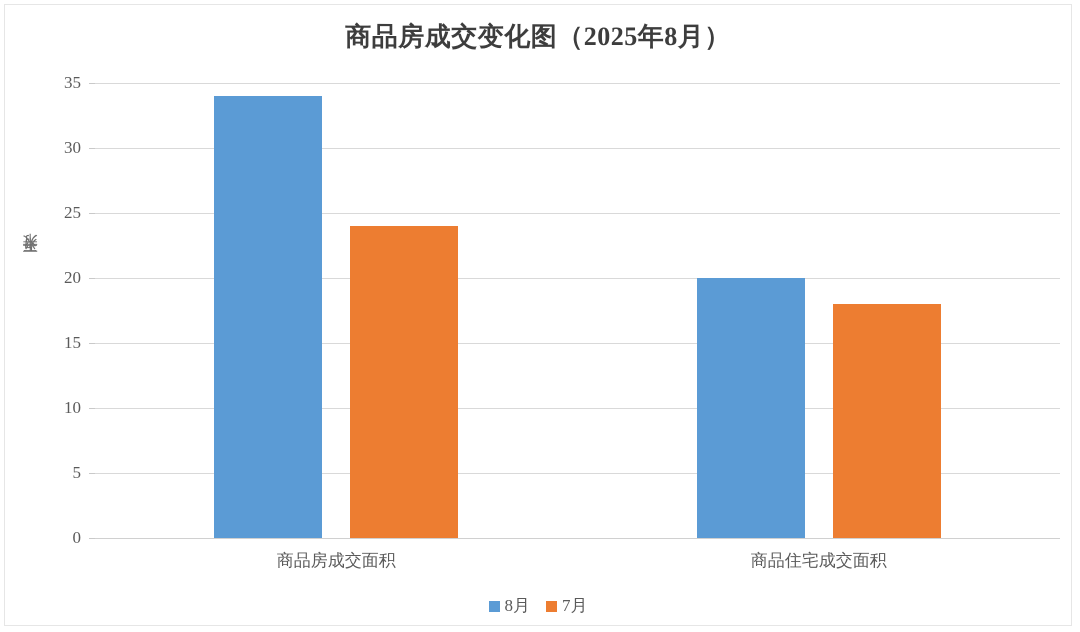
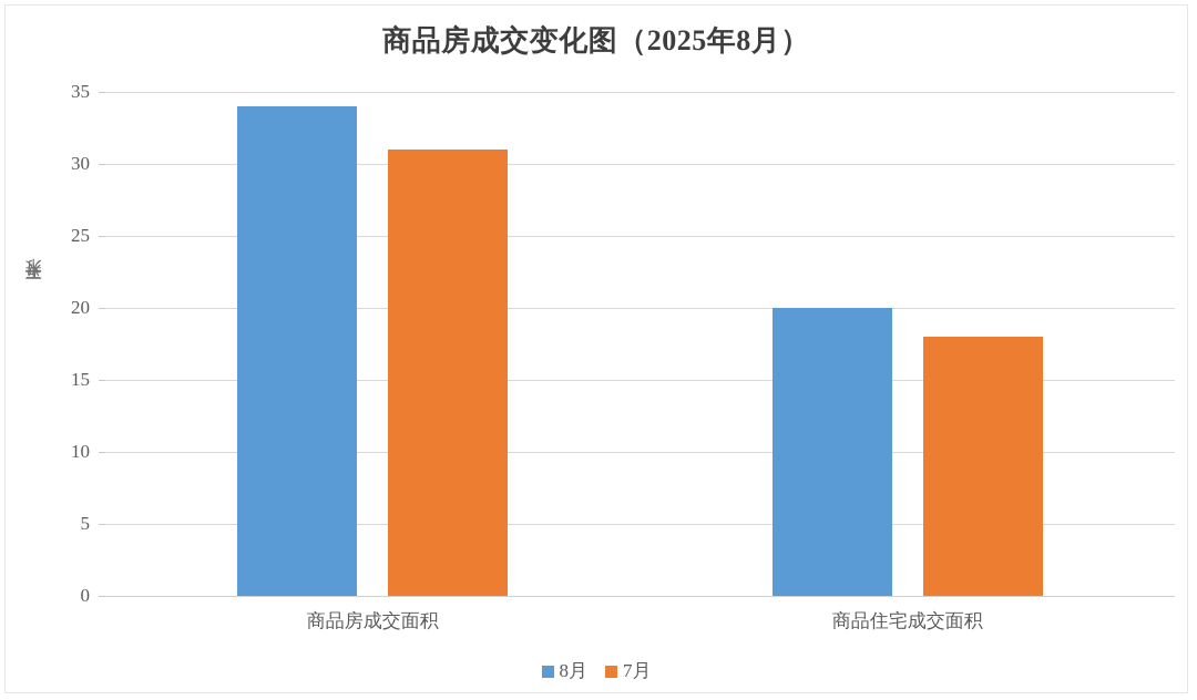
7月/商品房成交面积: 24 -> 31
